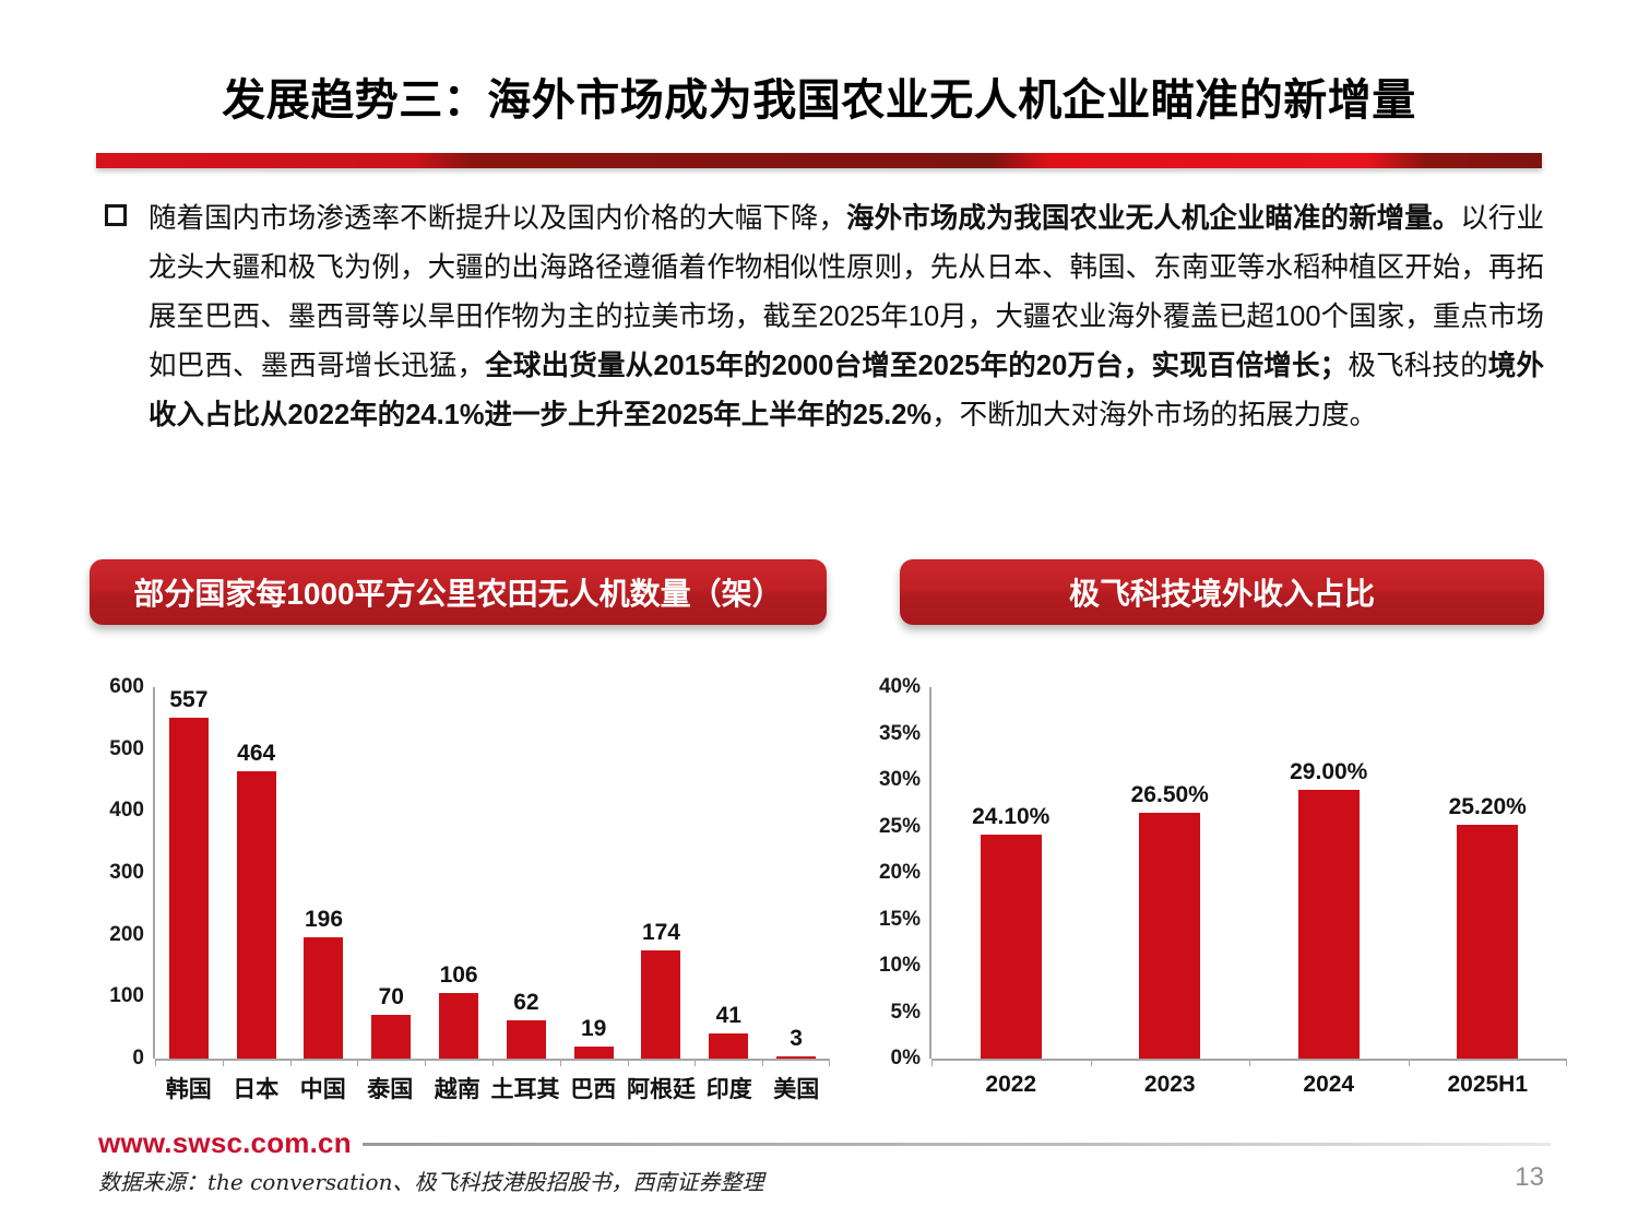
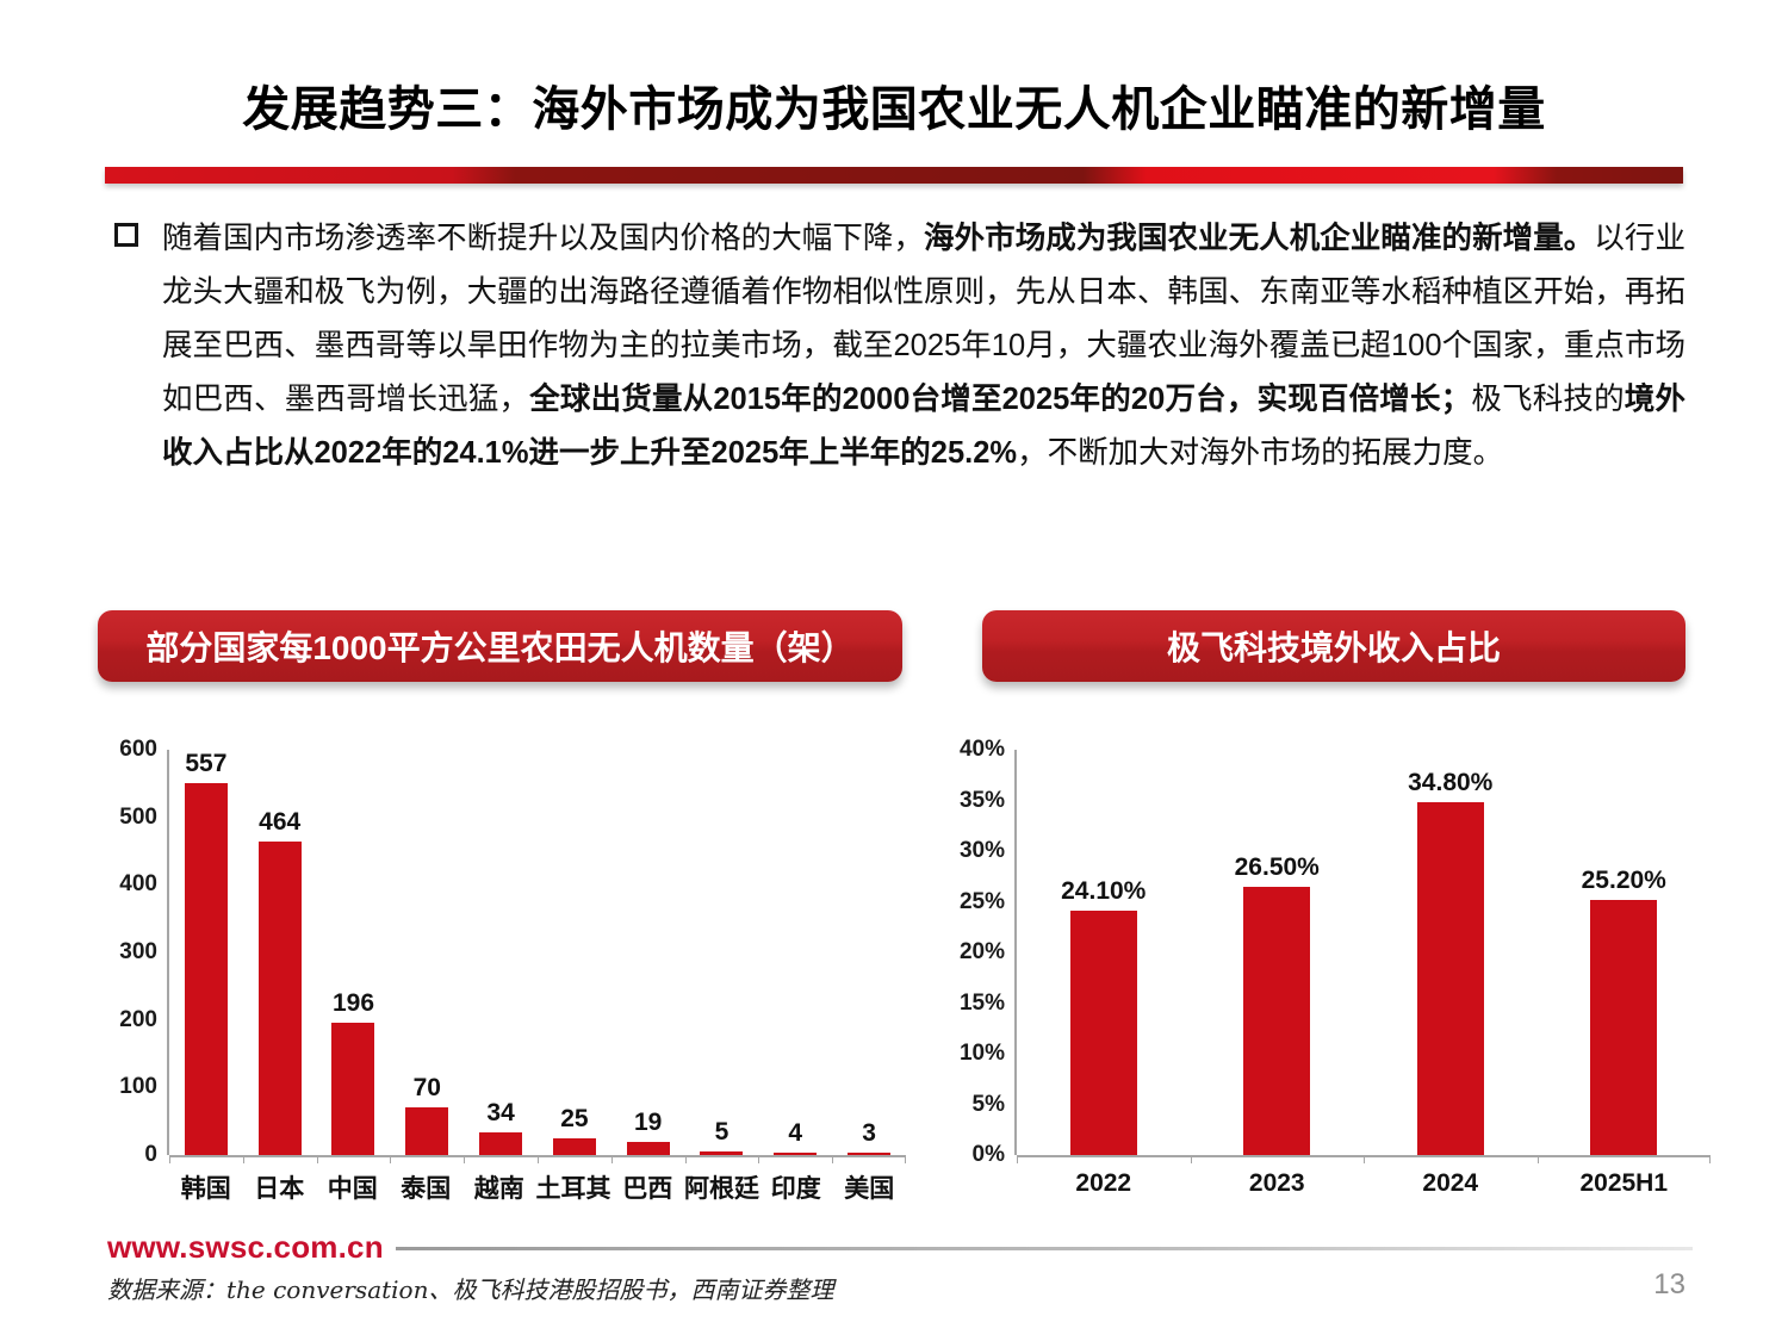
部分国家每1000平方公里农田无人机数量（架）/越南: 106 -> 34
部分国家每1000平方公里农田无人机数量（架）/土耳其: 62 -> 25
部分国家每1000平方公里农田无人机数量（架）/阿根廷: 174 -> 5
部分国家每1000平方公里农田无人机数量（架）/印度: 41 -> 4
极飞科技境外收入占比/2024: 29.00% -> 34.80%
